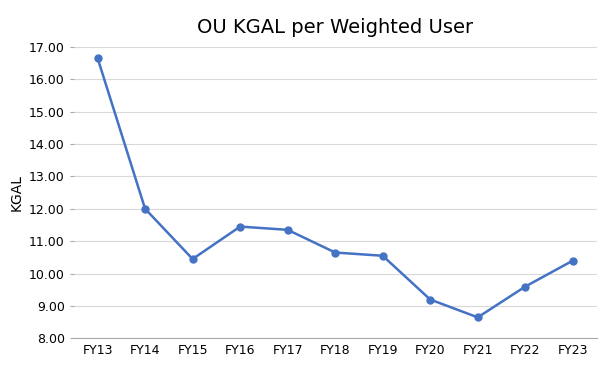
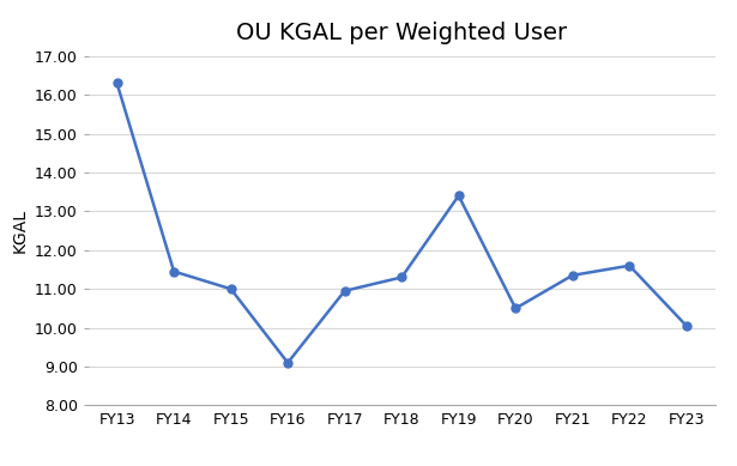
FY13: 16.65 -> 16.30
FY14: 12.00 -> 11.45
FY15: 10.45 -> 11.00
FY16: 11.45 -> 9.10
FY17: 11.35 -> 10.95
FY18: 10.65 -> 11.30
FY19: 10.55 -> 13.40
FY20: 9.20 -> 10.50
FY21: 8.65 -> 11.35
FY22: 9.60 -> 11.60
FY23: 10.40 -> 10.05
